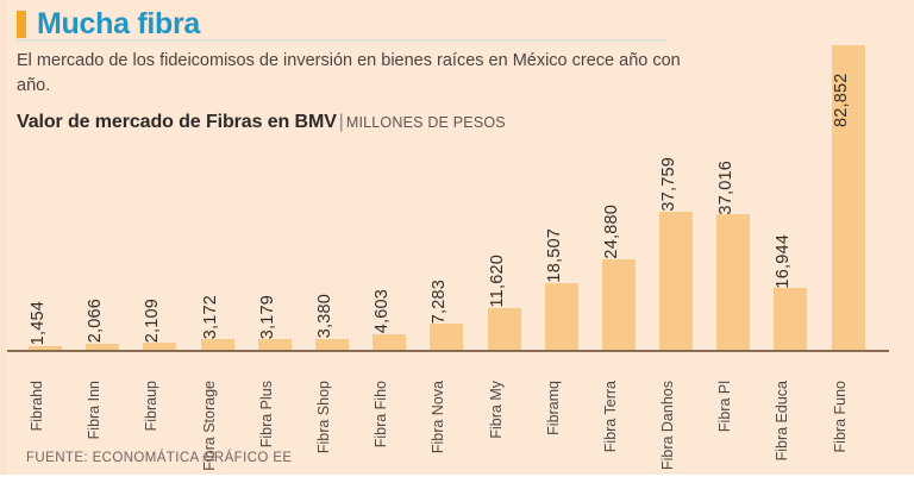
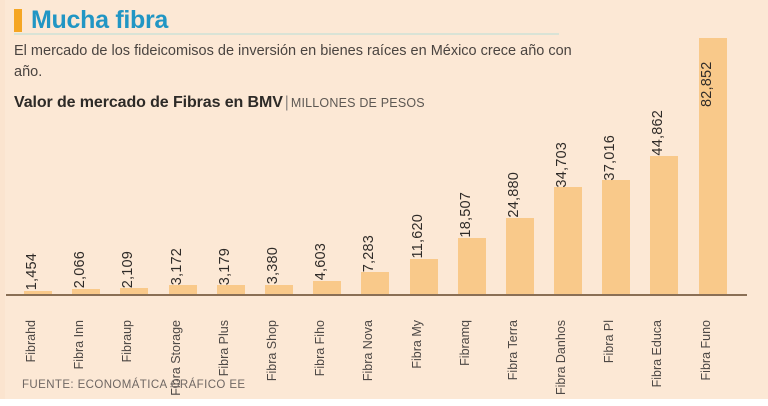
Fibra Danhos: 37,759 -> 34,703
Fibra Educa: 16,944 -> 44,862
